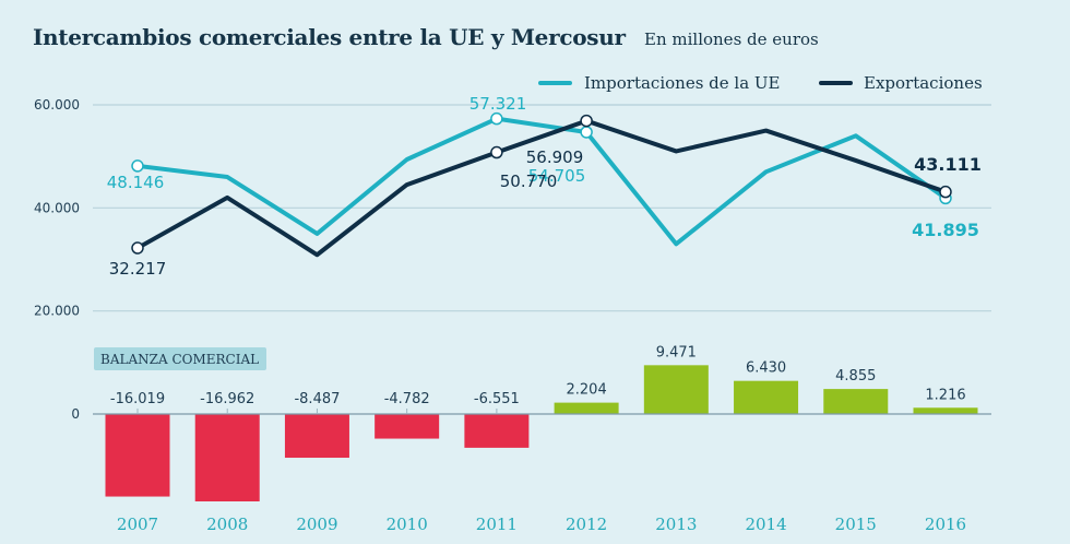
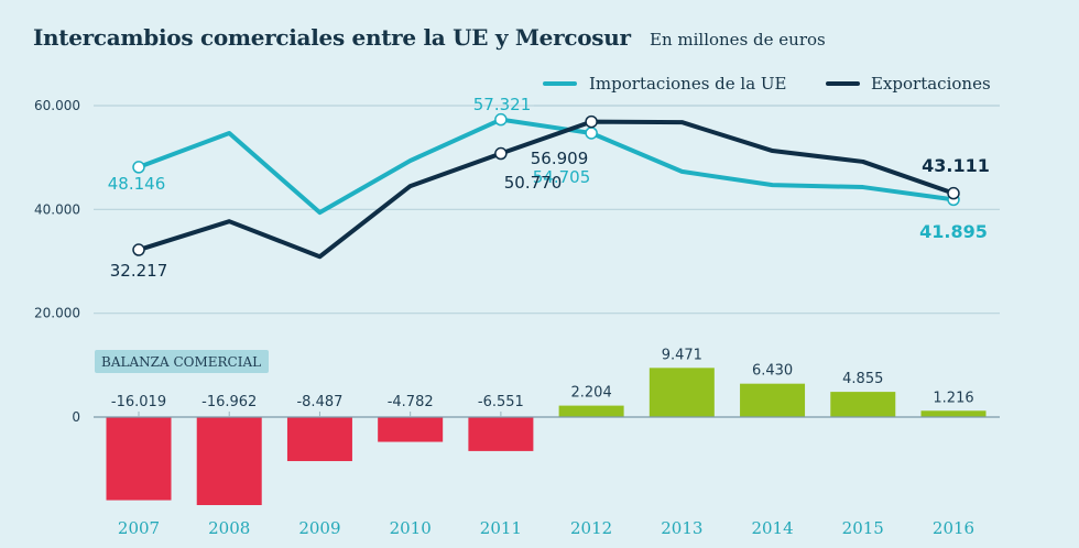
Importaciones de la UE/2008: 46000 -> 55000
Exportaciones/2008: 42000 -> 38000
Importaciones de la UE/2009: 35000 -> 39000
Importaciones de la UE/2013: 33000 -> 47000
Exportaciones/2013: 51000 -> 57000
Importaciones de la UE/2014: 47000 -> 45000
Exportaciones/2014: 55000 -> 51000
Importaciones de la UE/2015: 54000 -> 44000
